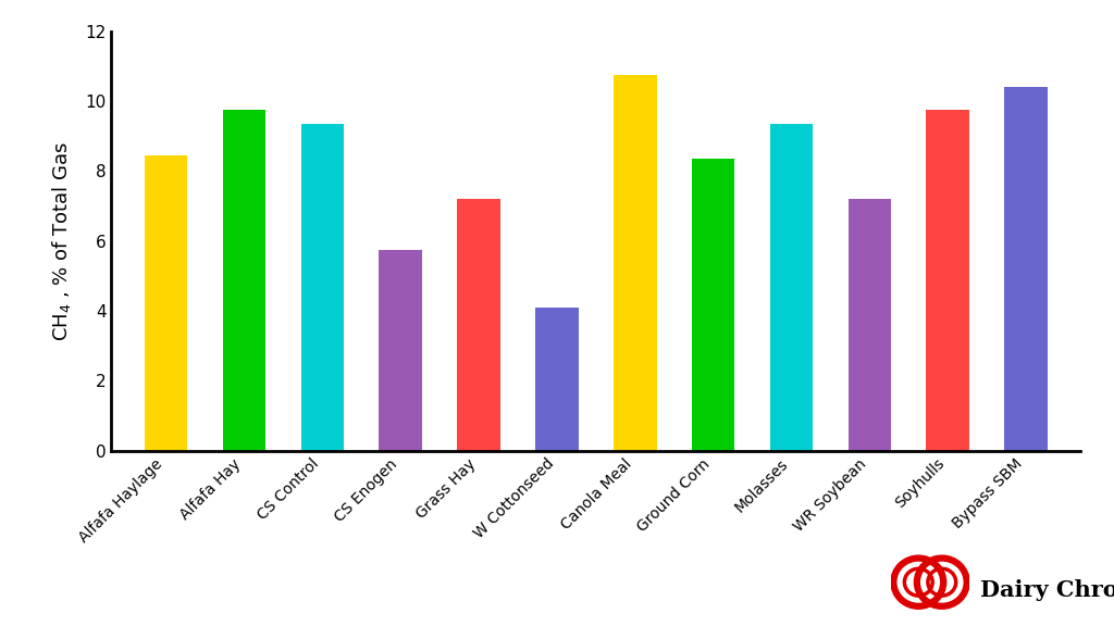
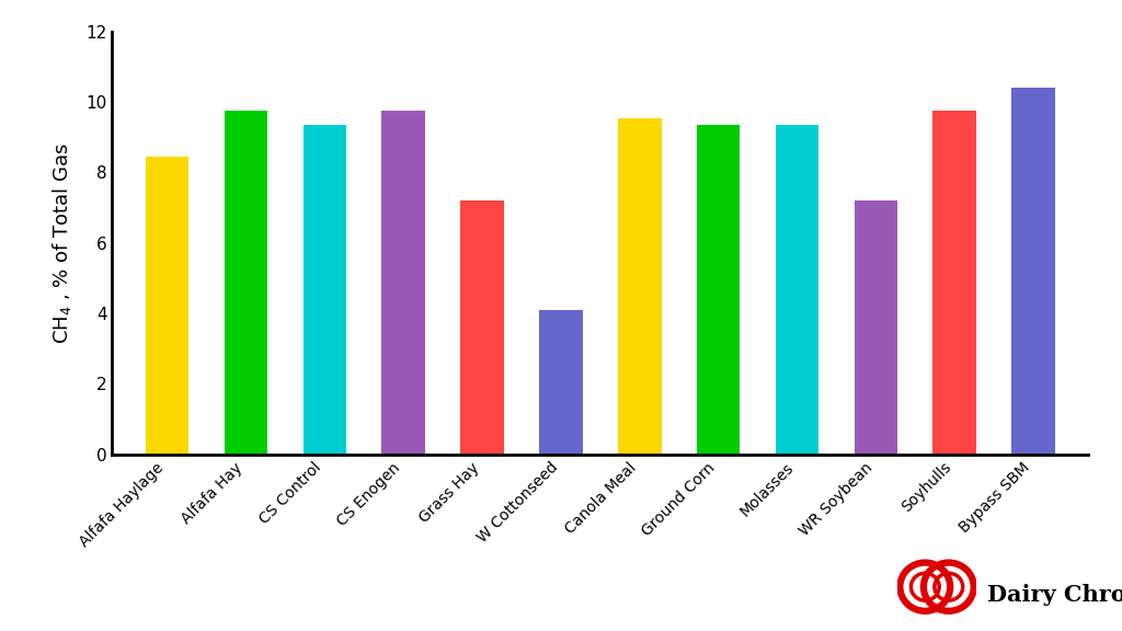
CS Enogen: 5.75 -> 9.75
Canola Meal: 10.75 -> 9.55
Ground Corn: 8.35 -> 9.35
